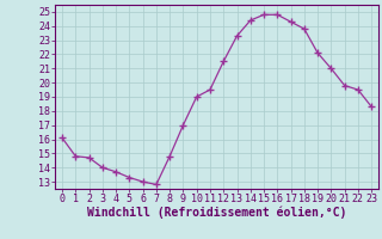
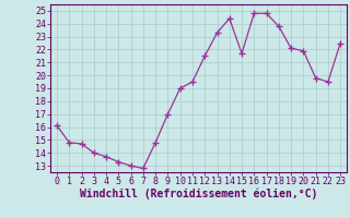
15: 24.8 -> 21.7
17: 24.3 -> 24.8
20: 21.0 -> 21.9
23: 18.3 -> 22.5
